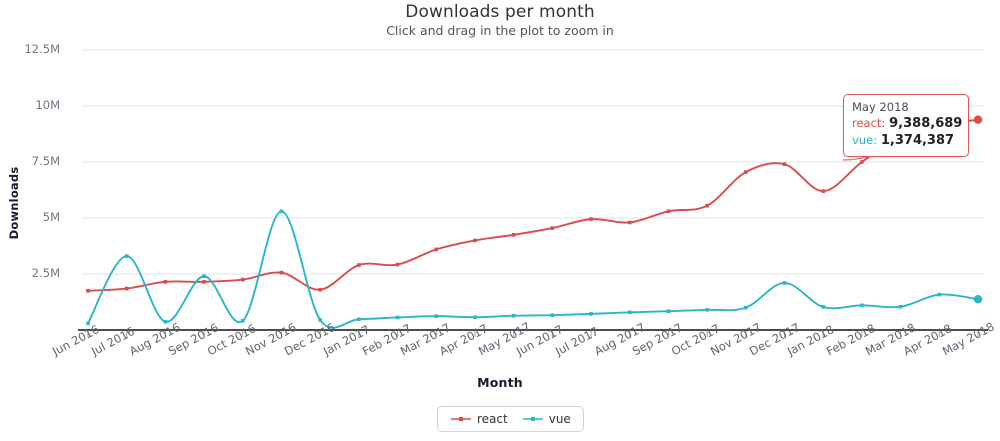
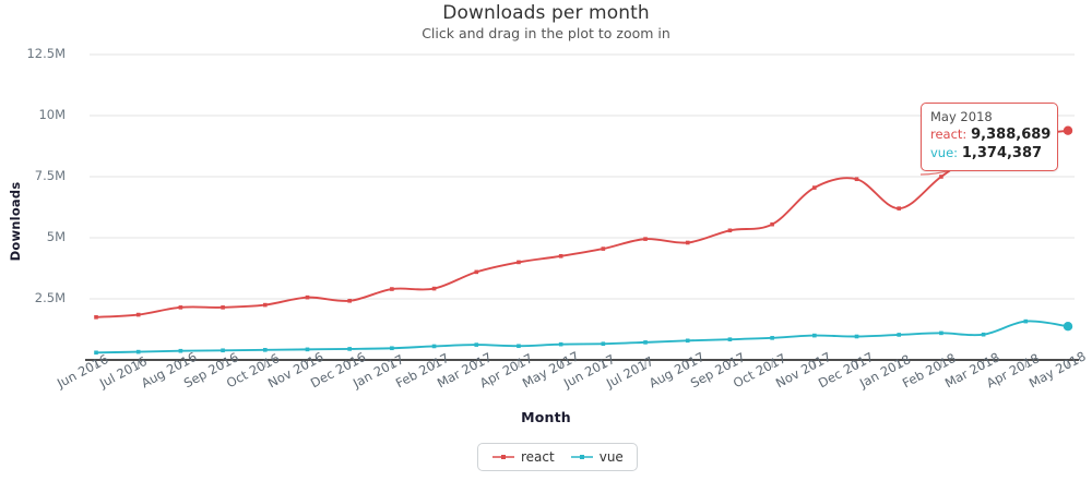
vue/Jul 2016: 3.3M -> 0.3M
vue/Sep 2016: 2.4M -> 0.4M
vue/Nov 2016: 5.3M -> 0.4M
react/Dec 2016: 1.8M -> 2.4M
vue/Dec 2017: 2.1M -> 1.0M
